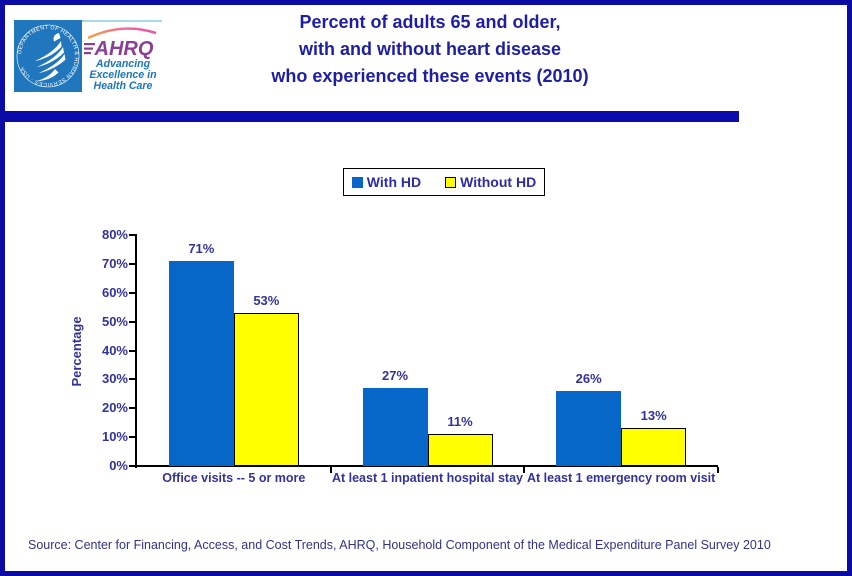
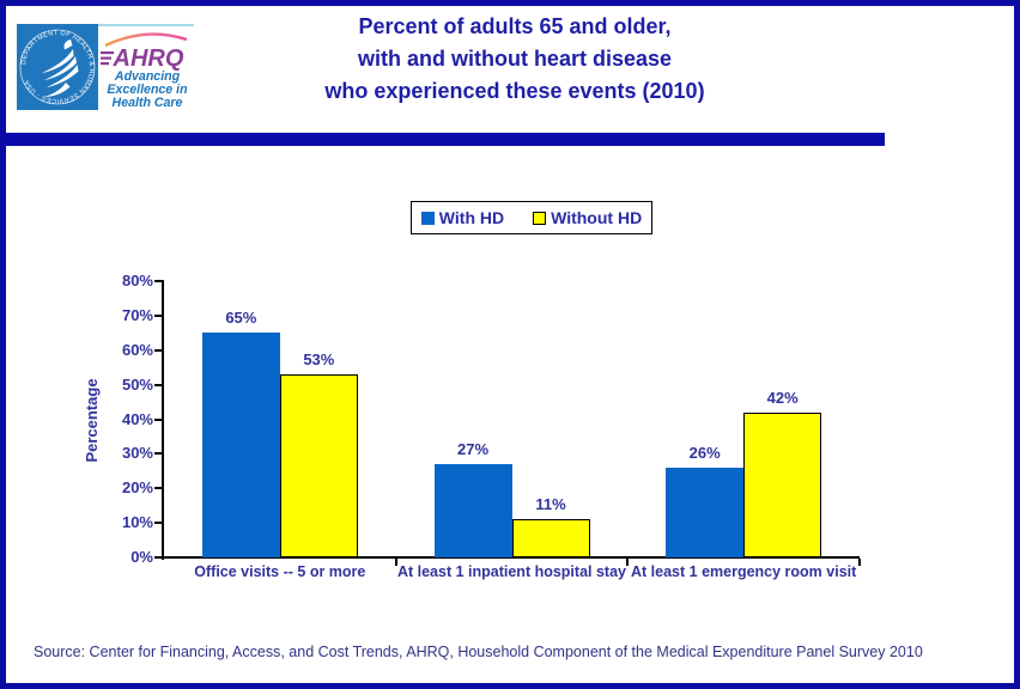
With HD/Office visits -- 5 or more: 71% -> 65%
Without HD/At least 1 emergency room visit: 13% -> 42%
